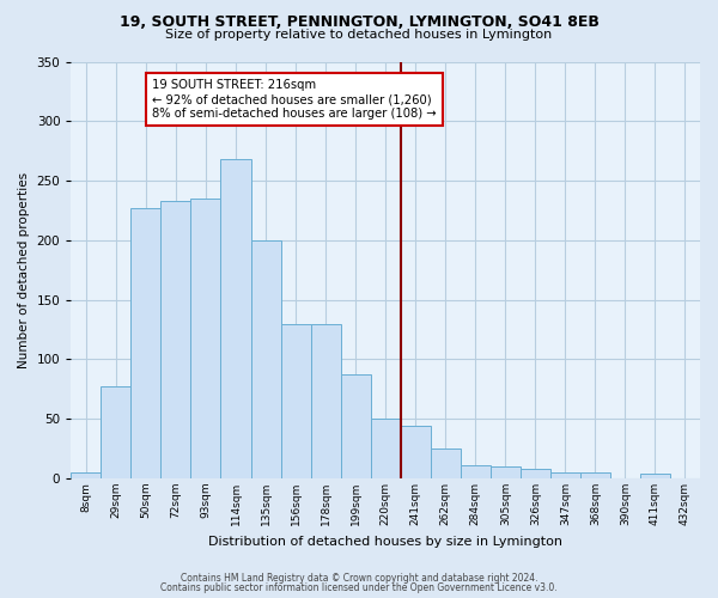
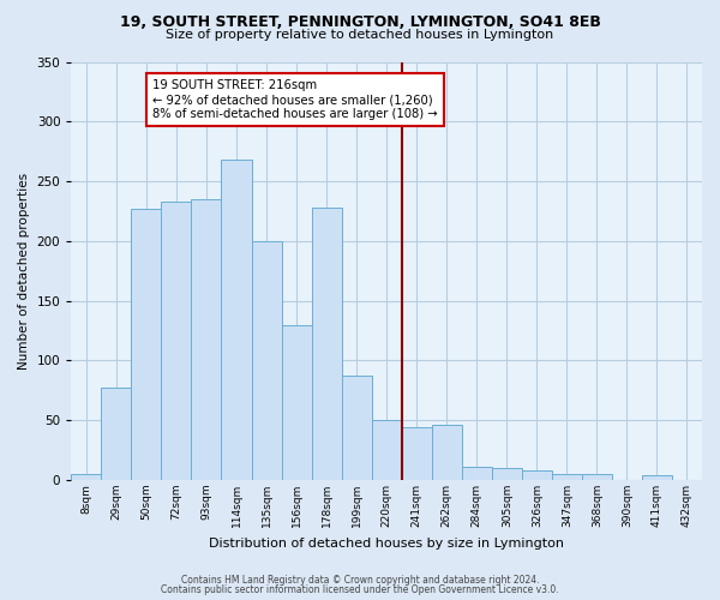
178sqm: 130 -> 228
262sqm: 25 -> 46
